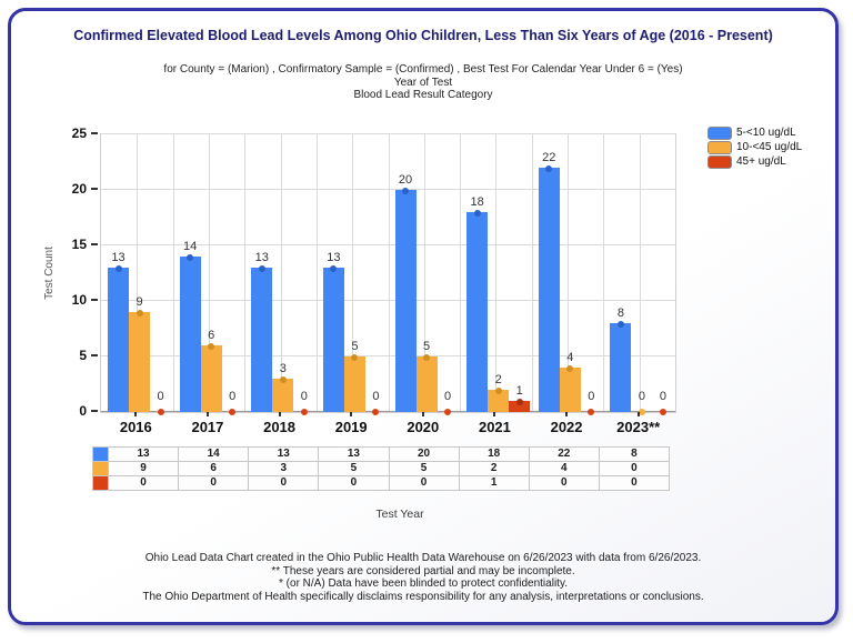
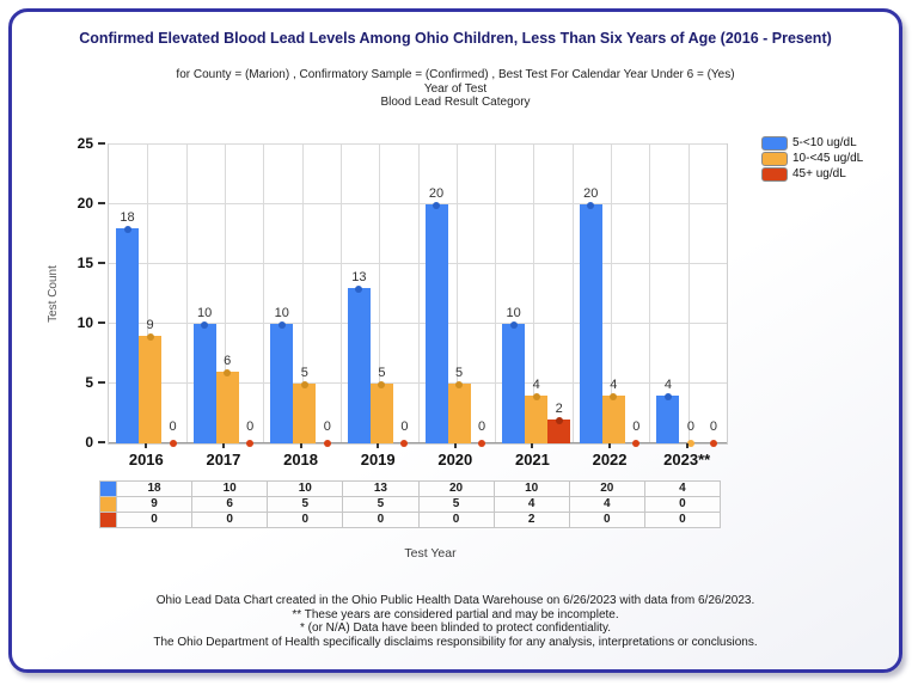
5-<10 ug/dL/2016: 13 -> 18
5-<10 ug/dL/2017: 14 -> 10
5-<10 ug/dL/2018: 13 -> 10
10-<45 ug/dL/2018: 3 -> 5
5-<10 ug/dL/2021: 18 -> 10
10-<45 ug/dL/2021: 2 -> 4
45+ ug/dL/2021: 1 -> 2
5-<10 ug/dL/2022: 22 -> 20
5-<10 ug/dL/2023**: 8 -> 4
